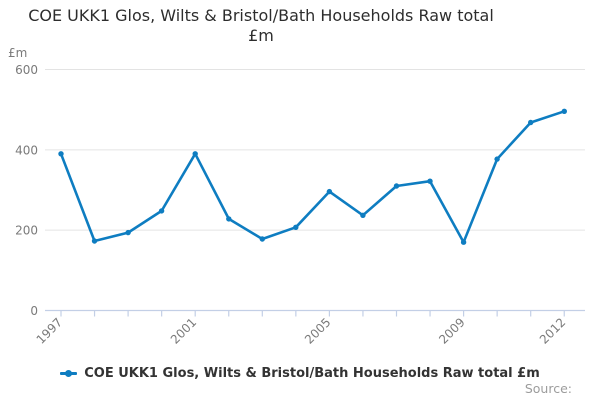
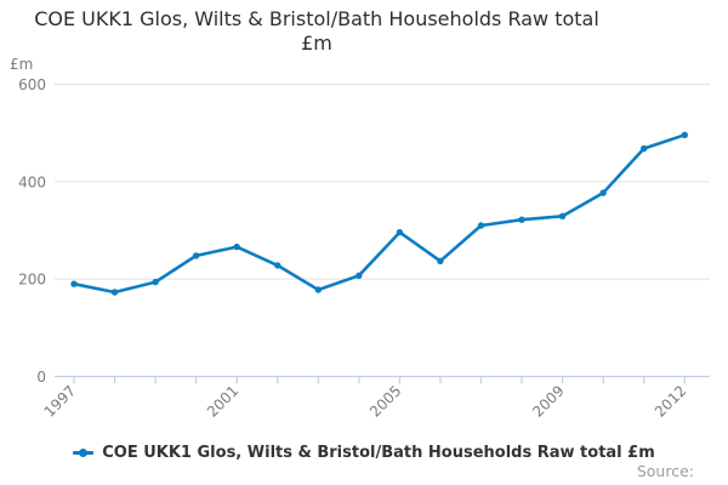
1997: 390 -> 190
2001: 390 -> 270
2009: 170 -> 330
